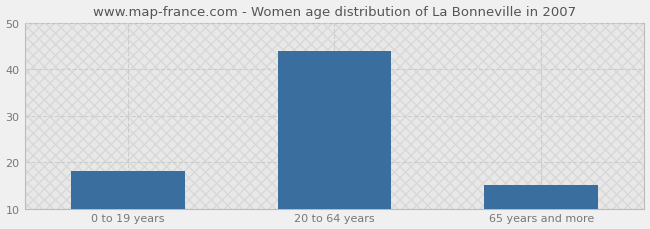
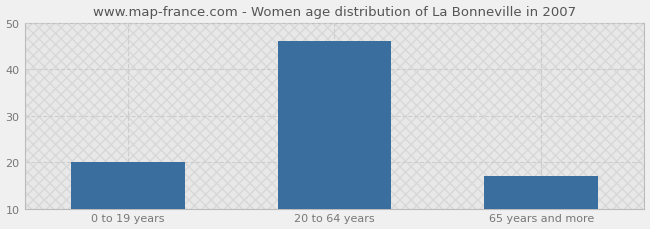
0 to 19 years: 18 -> 20
20 to 64 years: 44 -> 46
65 years and more: 15 -> 17
